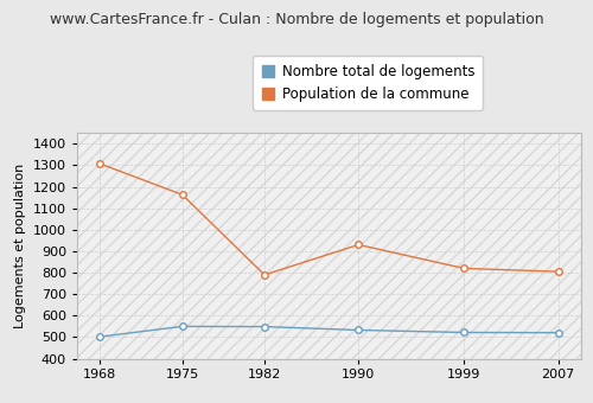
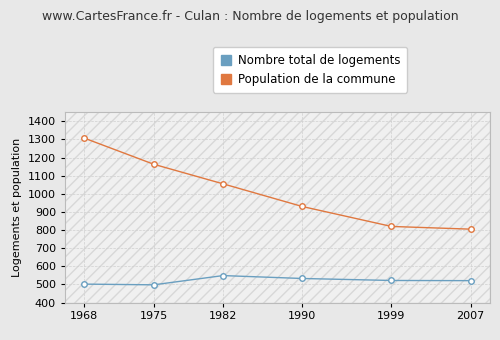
Nombre total de logements/1975: 550 -> 500
Population de la commune/1982: 790 -> 1060
